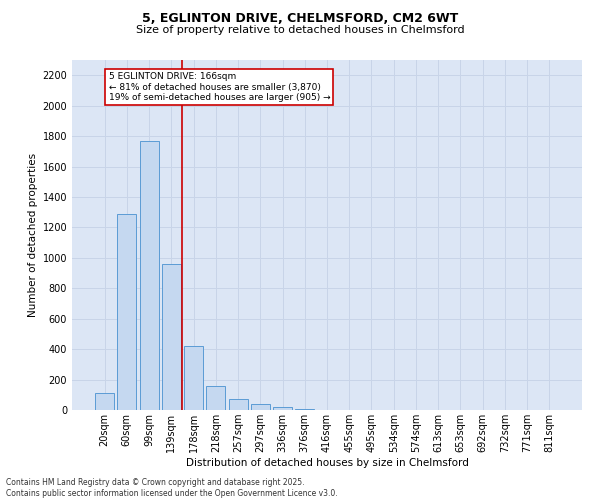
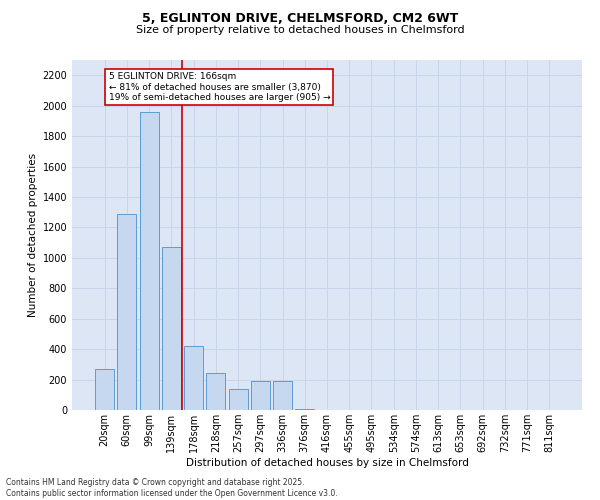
20sqm: 110 -> 270
99sqm: 1760 -> 1960
139sqm: 960 -> 1070
218sqm: 160 -> 240
257sqm: 70 -> 140
297sqm: 40 -> 190
336sqm: 20 -> 190
